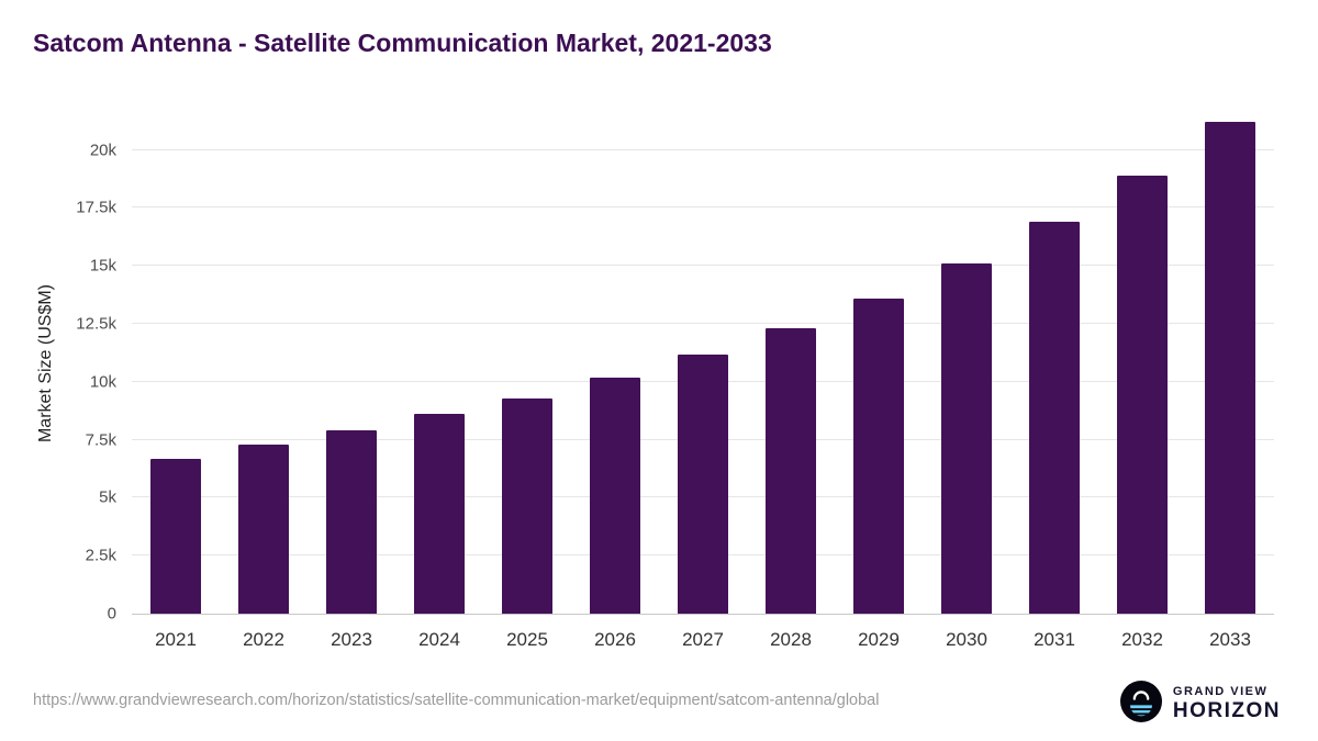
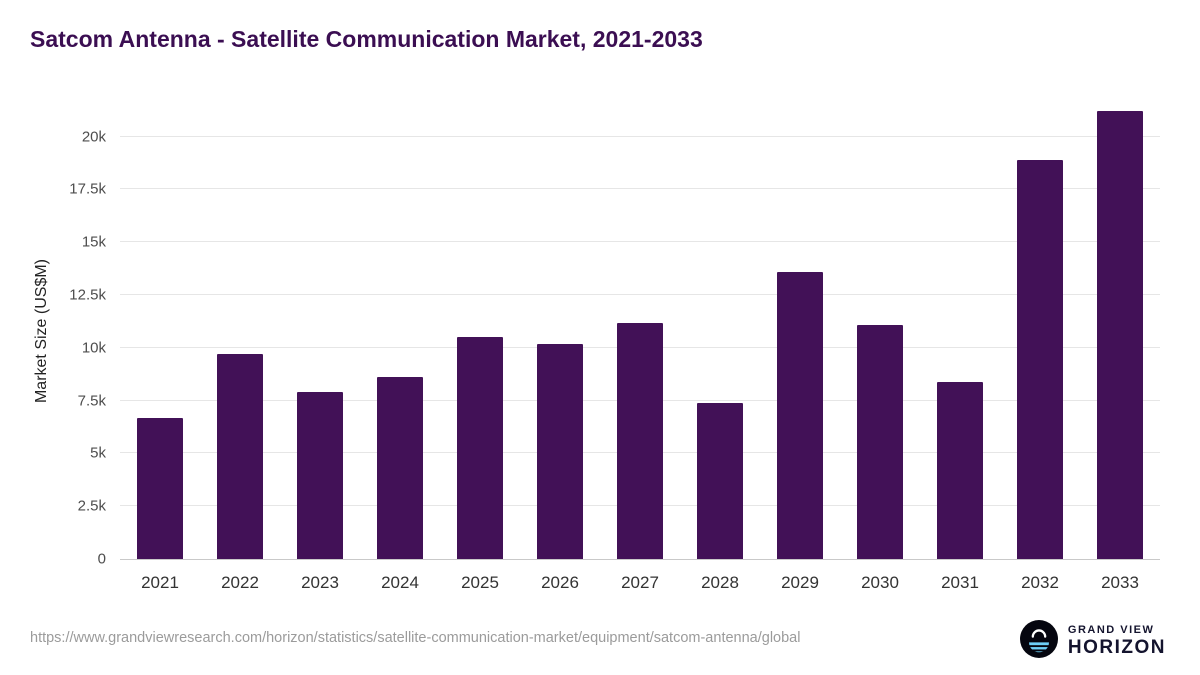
2022: 7.3k -> 9.7k
2025: 9.3k -> 10.5k
2028: 12.3k -> 7.4k
2030: 15.1k -> 11.1k
2031: 16.9k -> 8.4k
